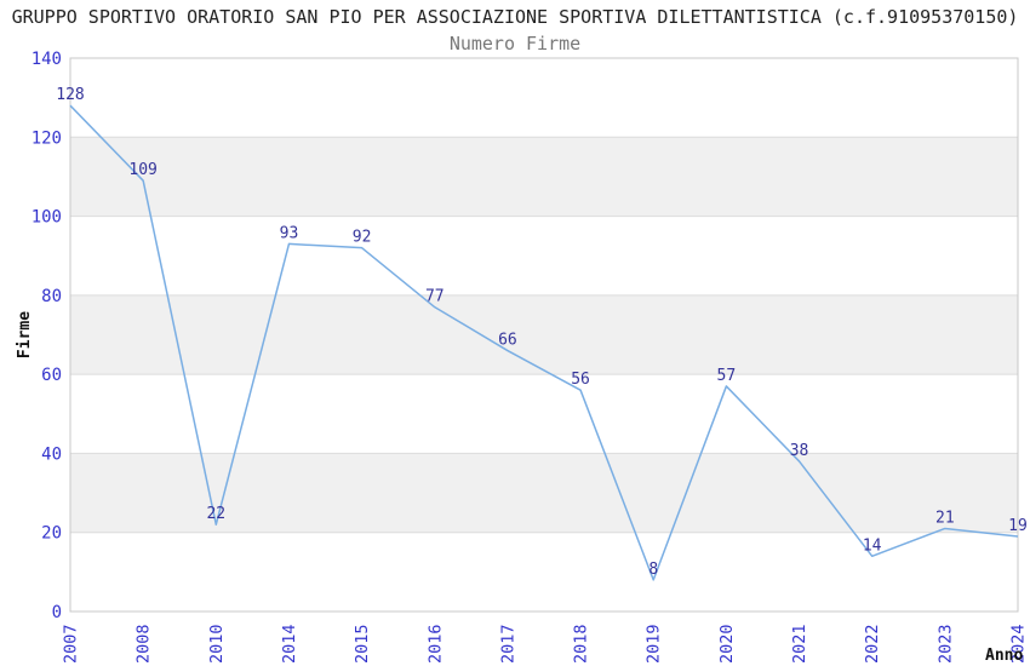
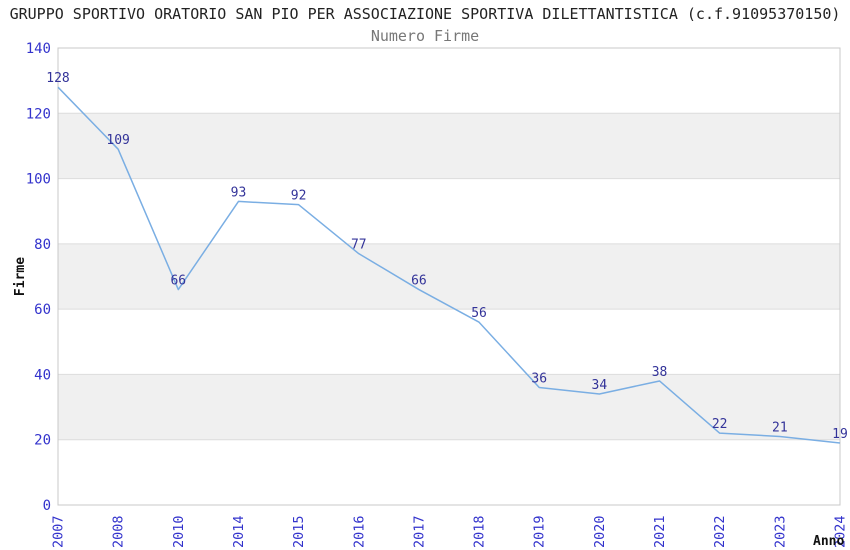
2010: 22 -> 66
2019: 8 -> 36
2020: 57 -> 34
2022: 14 -> 22
